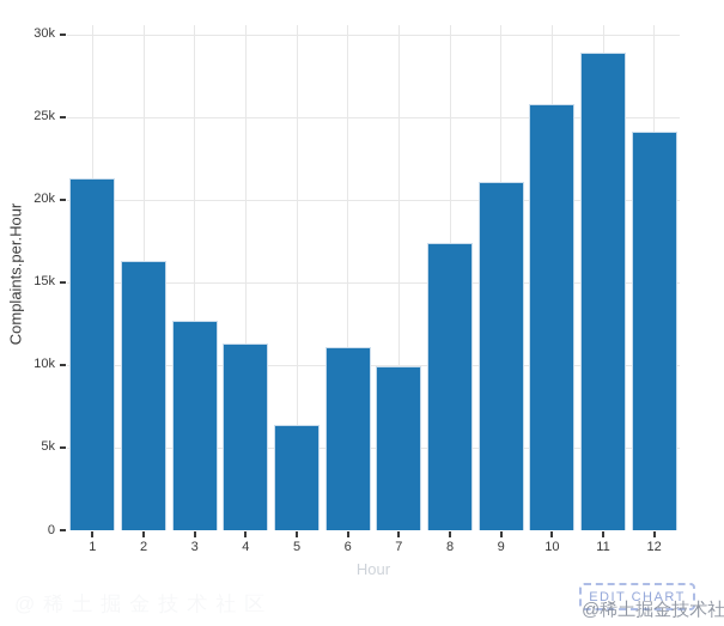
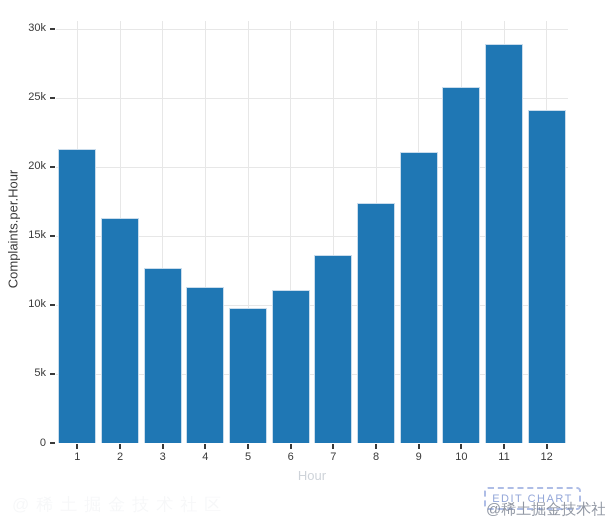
5: 6.4k -> 9.8k
7: 9.9k -> 13.6k
